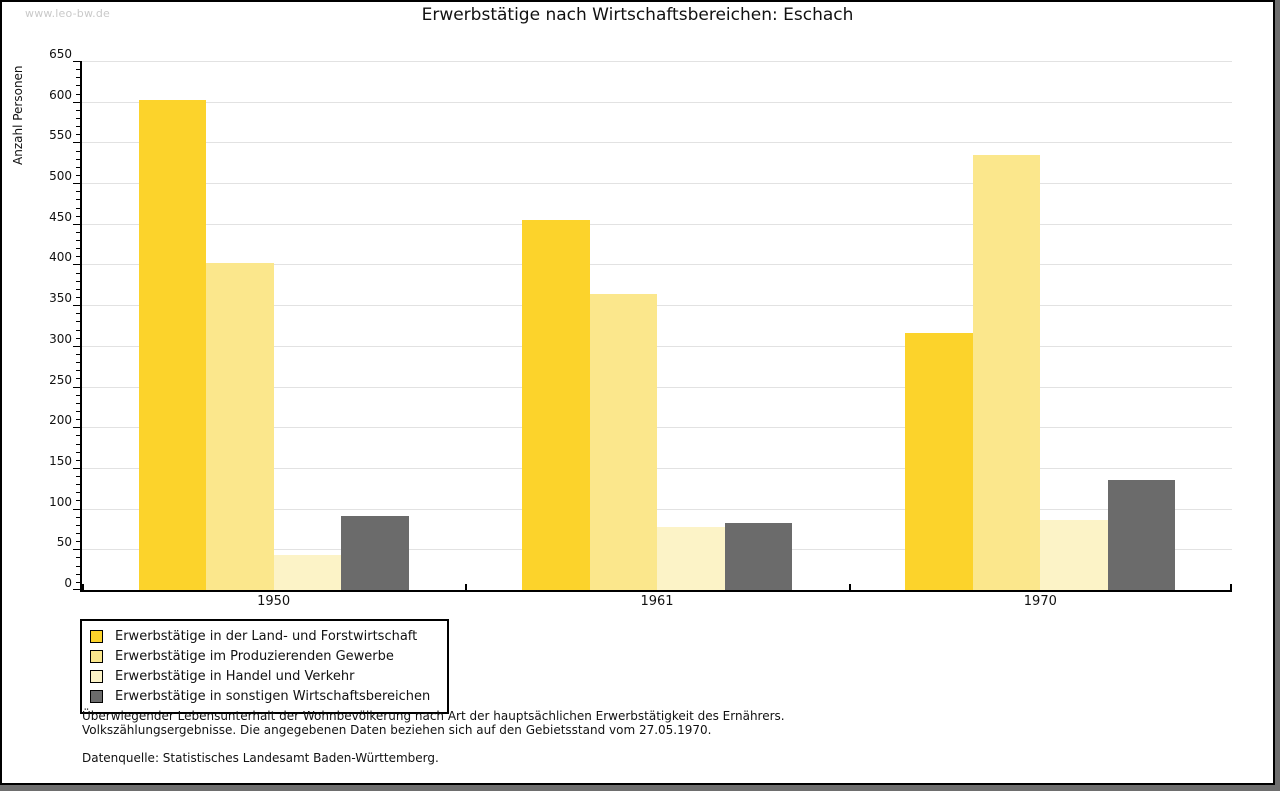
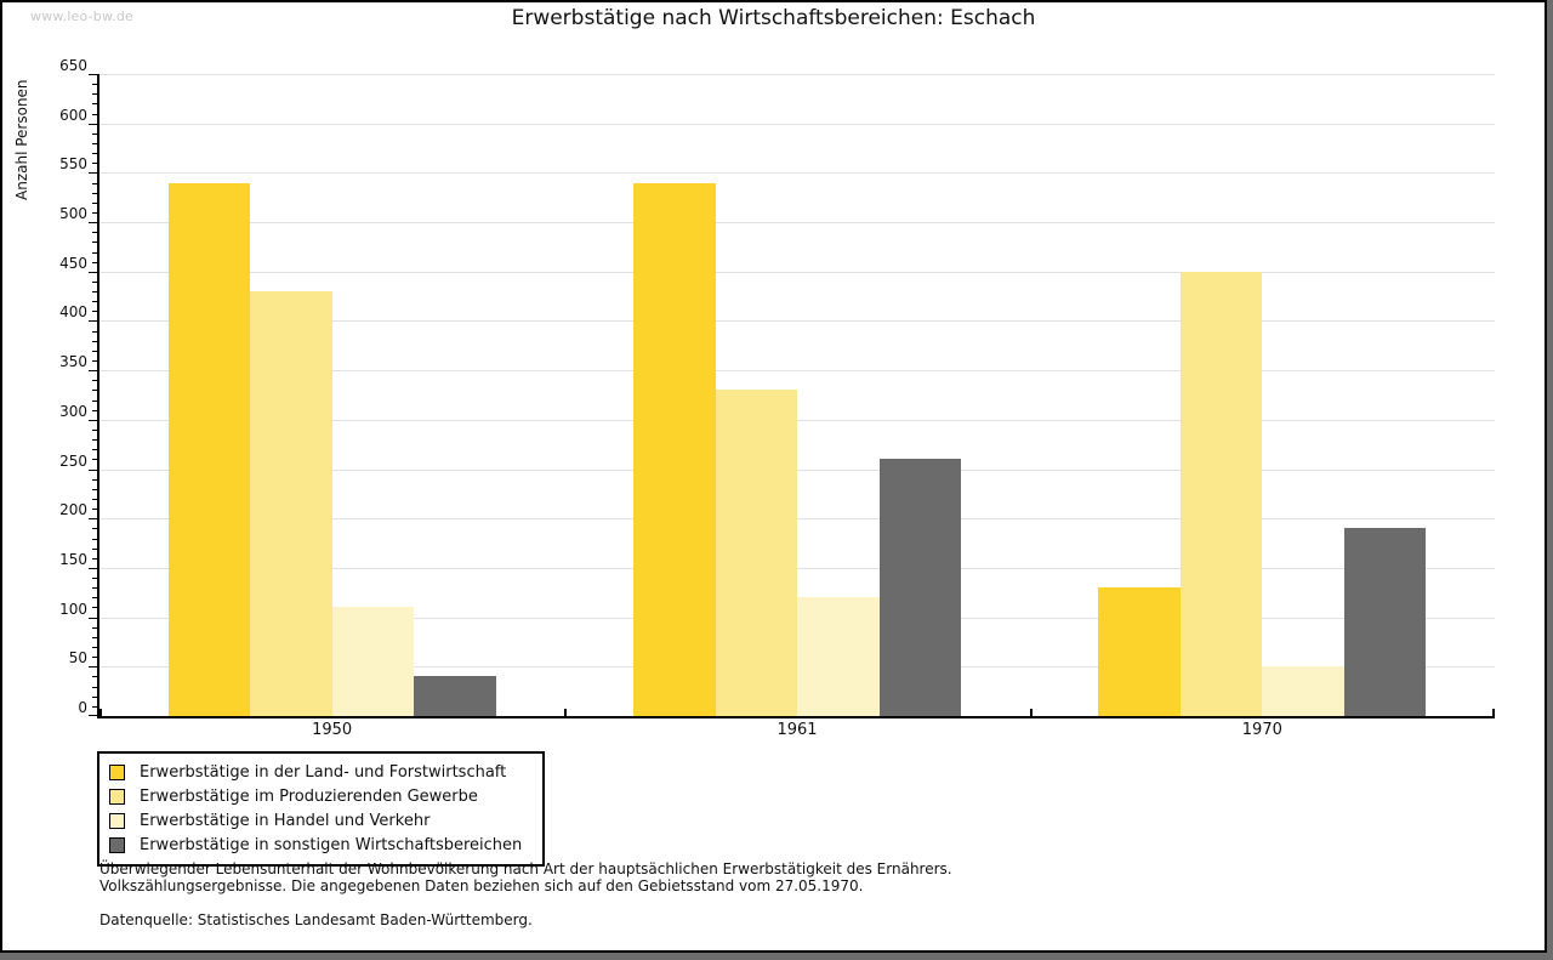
Erwerbstätige in der Land- und Forstwirtschaft/1950: 600 -> 540
Erwerbstätige im Produzierenden Gewerbe/1950: 400 -> 430
Erwerbstätige in Handel und Verkehr/1950: 40 -> 110
Erwerbstätige in sonstigen Wirtschaftsbereichen/1950: 90 -> 40
Erwerbstätige in der Land- und Forstwirtschaft/1961: 460 -> 540
Erwerbstätige im Produzierenden Gewerbe/1961: 360 -> 330
Erwerbstätige in Handel und Verkehr/1961: 80 -> 120
Erwerbstätige in sonstigen Wirtschaftsbereichen/1961: 80 -> 260
Erwerbstätige in der Land- und Forstwirtschaft/1970: 320 -> 130
Erwerbstätige im Produzierenden Gewerbe/1970: 540 -> 450
Erwerbstätige in Handel und Verkehr/1970: 90 -> 50
Erwerbstätige in sonstigen Wirtschaftsbereichen/1970: 140 -> 190
